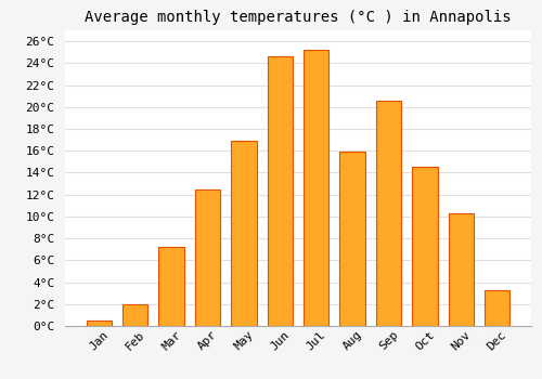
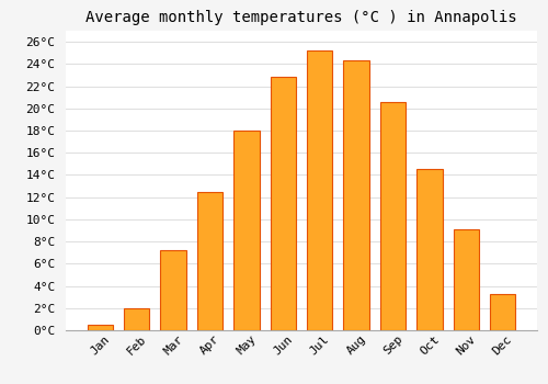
May: 16.9°C -> 18.0°C
Jun: 24.6°C -> 22.8°C
Aug: 15.9°C -> 24.3°C
Nov: 10.3°C -> 9.1°C
